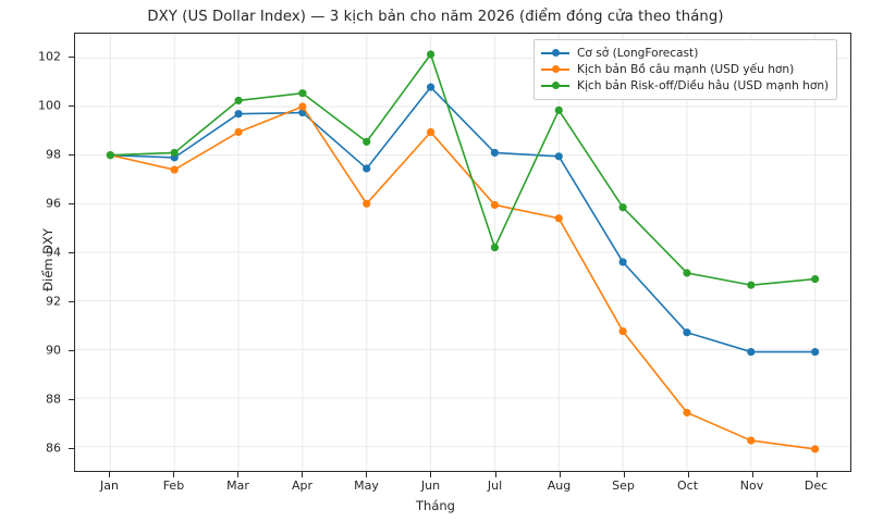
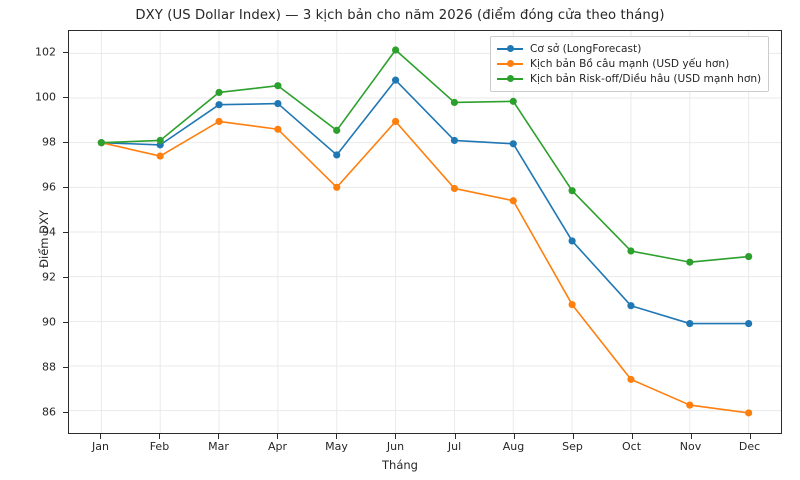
Kịch bản Bồ câu mạnh (USD yếu hơn)/Apr: 100.0 -> 98.6
Kịch bản Risk-off/Diều hâu (USD mạnh hơn)/Jul: 94.2 -> 99.8
